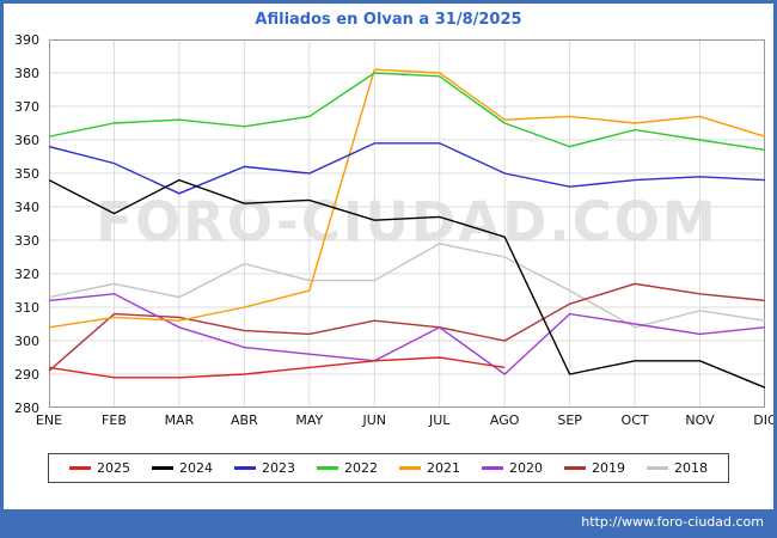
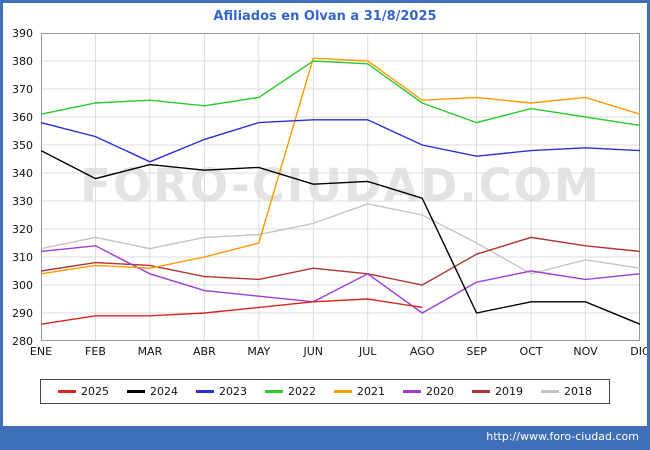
2025/ENE: 292 -> 286
2019/ENE: 291 -> 305
2024/MAR: 348 -> 343
2018/ABR: 323 -> 317
2023/MAY: 350 -> 358
2018/JUN: 318 -> 322
2020/SEP: 308 -> 301
